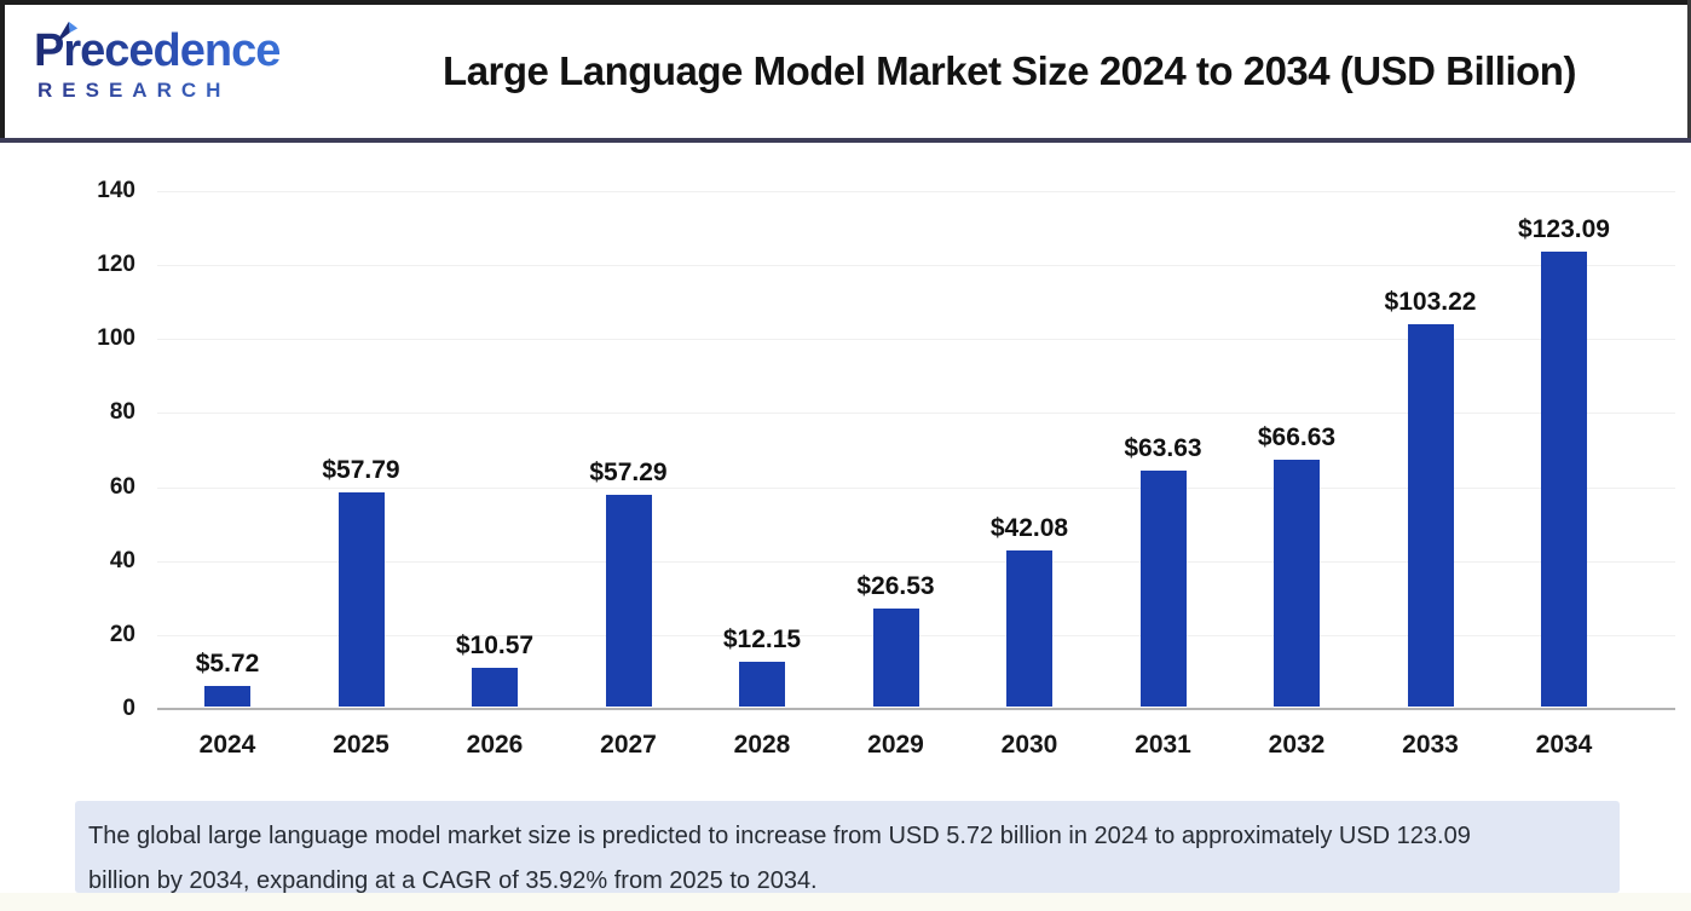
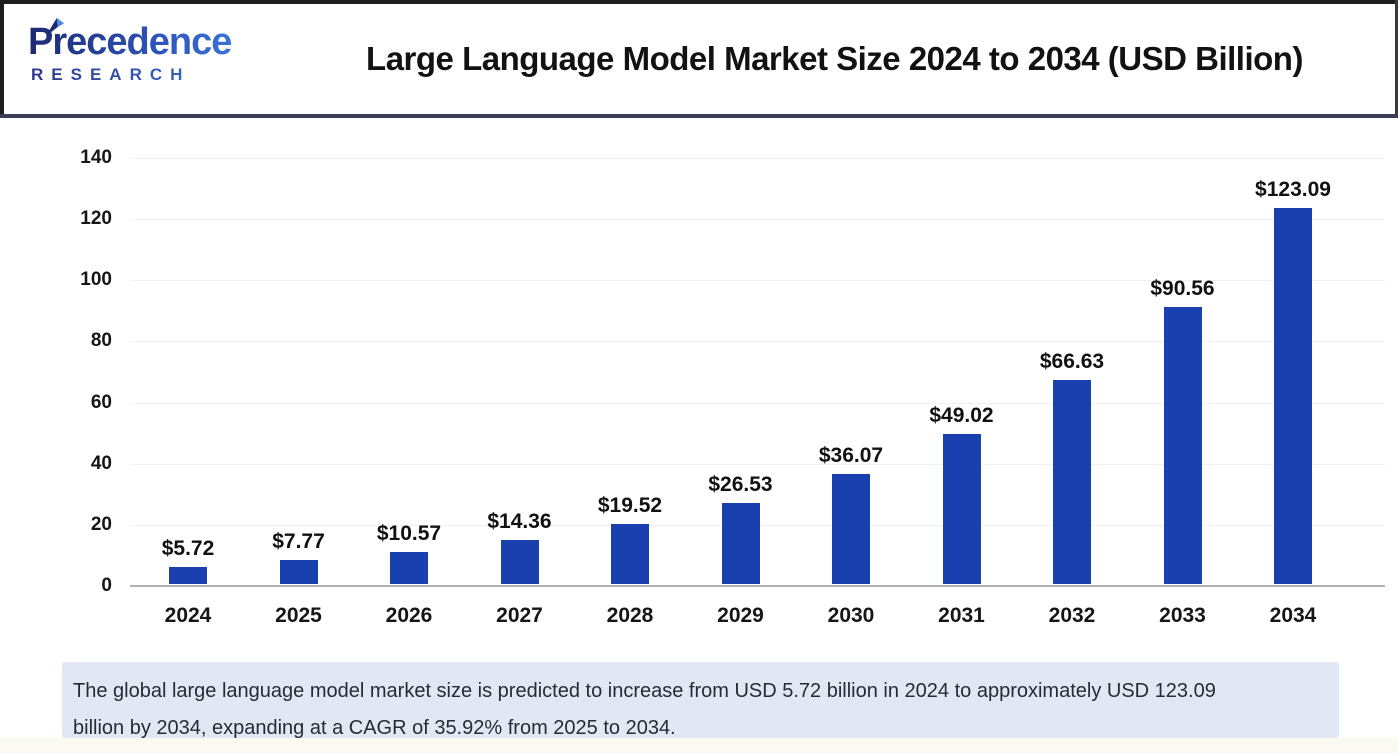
2025: $57.79 -> $7.77
2027: $57.29 -> $14.36
2028: $12.15 -> $19.52
2030: $42.08 -> $36.07
2031: $63.63 -> $49.02
2033: $103.22 -> $90.56
